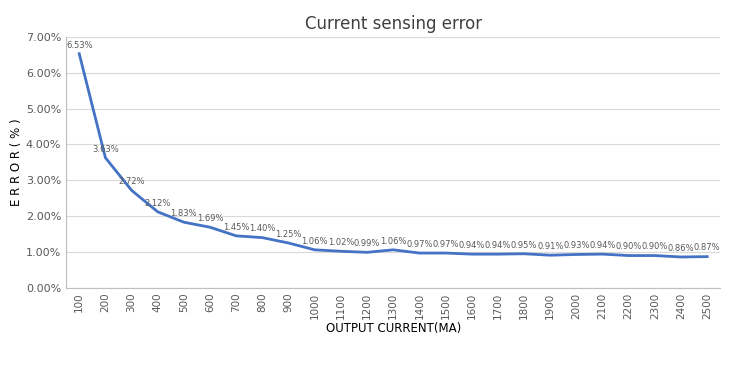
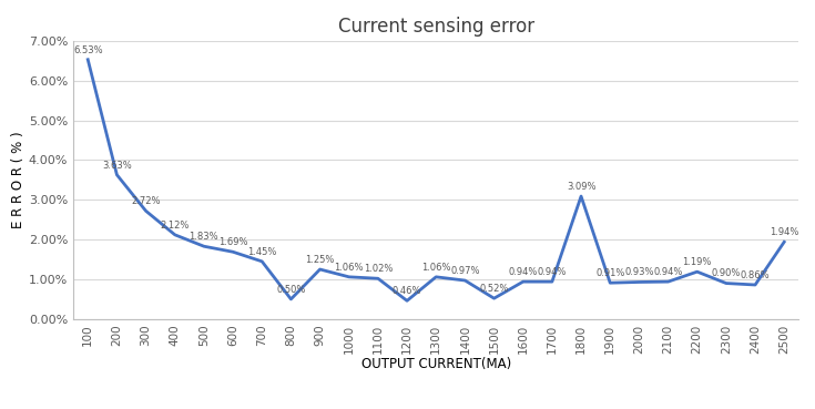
800: 1.40% -> 0.50%
1200: 0.99% -> 0.46%
1500: 0.97% -> 0.52%
1800: 0.95% -> 3.09%
2200: 0.90% -> 1.19%
2500: 0.87% -> 1.94%
